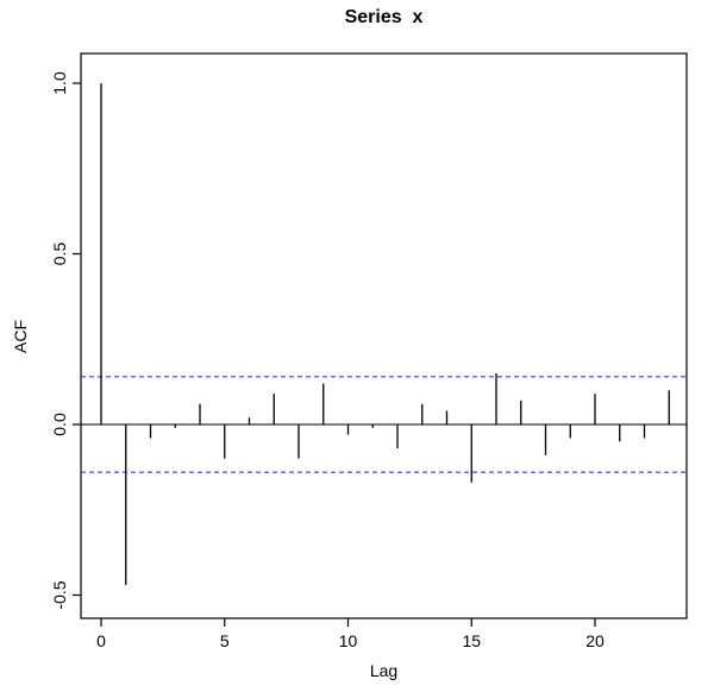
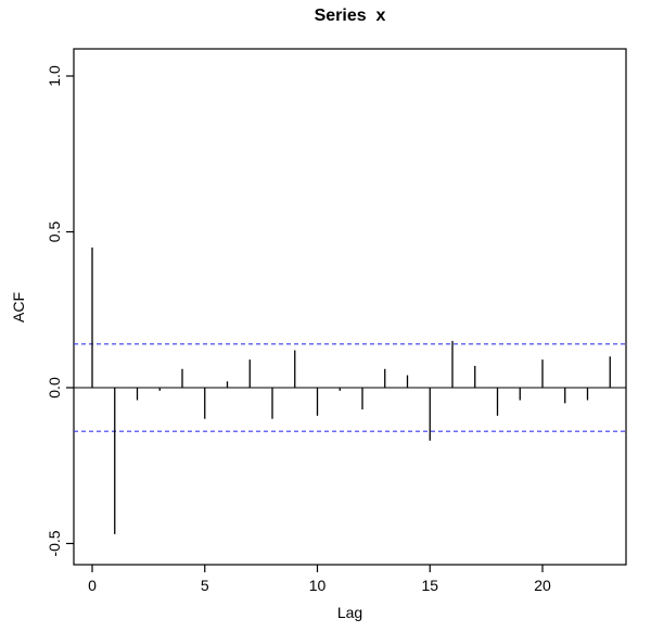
0: 1.00 -> 0.45
10: -0.03 -> -0.09
